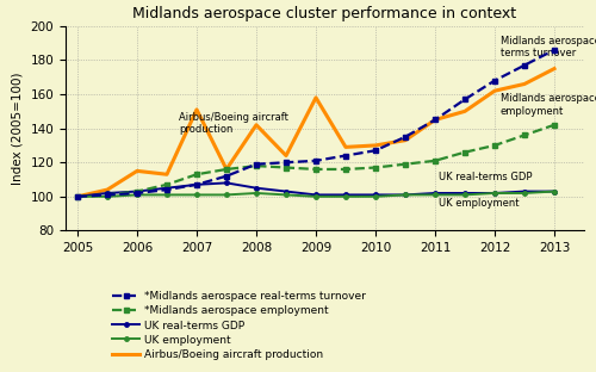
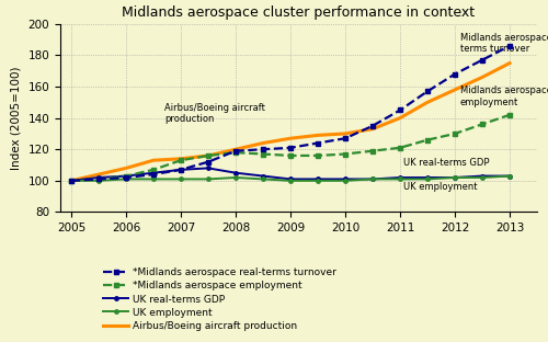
Airbus/Boeing aircraft production/2006: 115 -> 108
Airbus/Boeing aircraft production/2007: 151 -> 114
Airbus/Boeing aircraft production/2008: 142 -> 120
Airbus/Boeing aircraft production/2009: 158 -> 127
Airbus/Boeing aircraft production/2011: 145 -> 140
Airbus/Boeing aircraft production/2012: 162 -> 158
